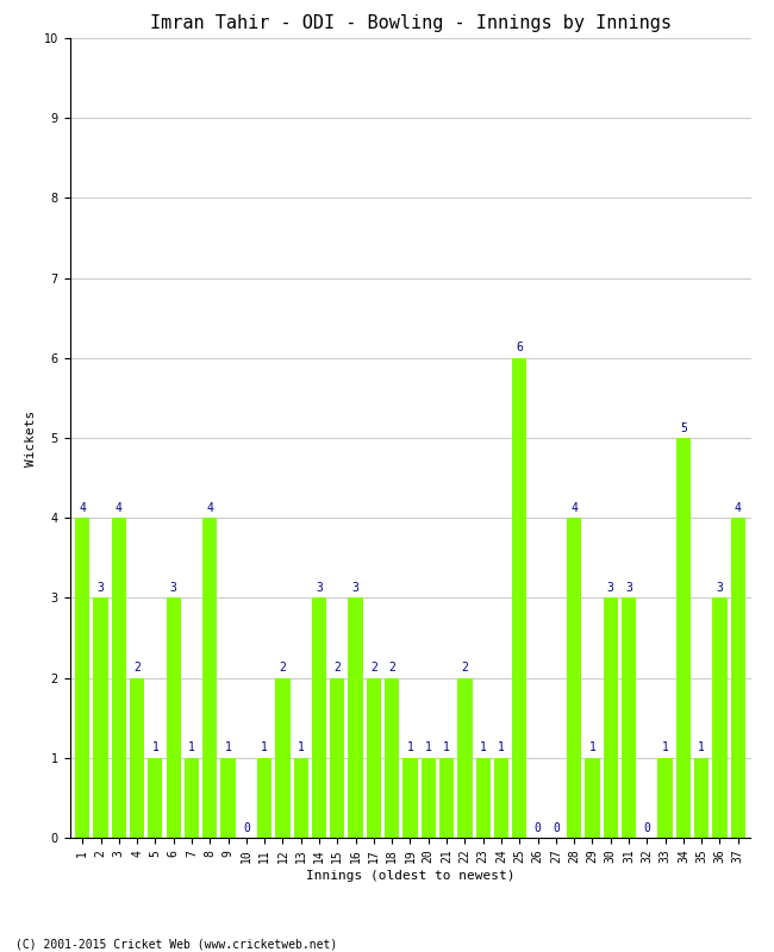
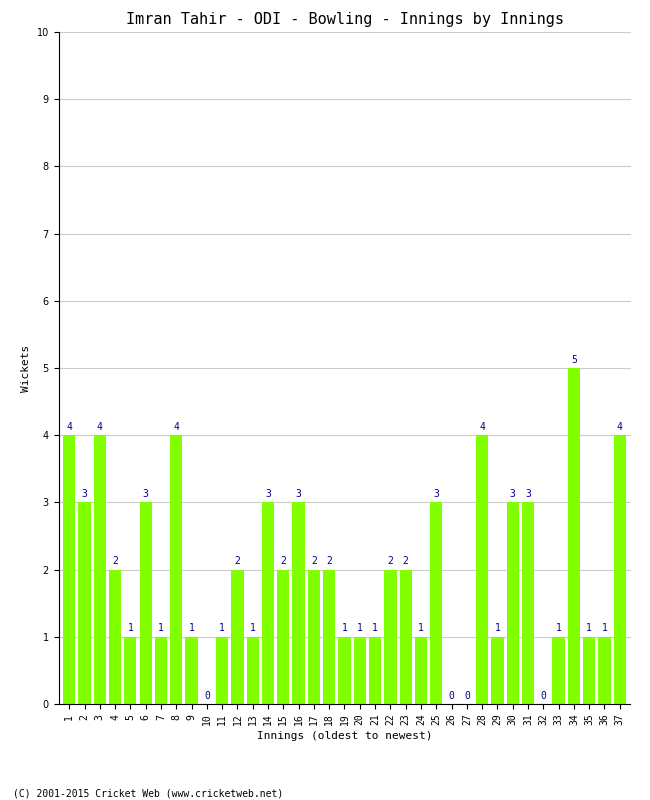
23: 1 -> 2
25: 6 -> 3
36: 3 -> 1
